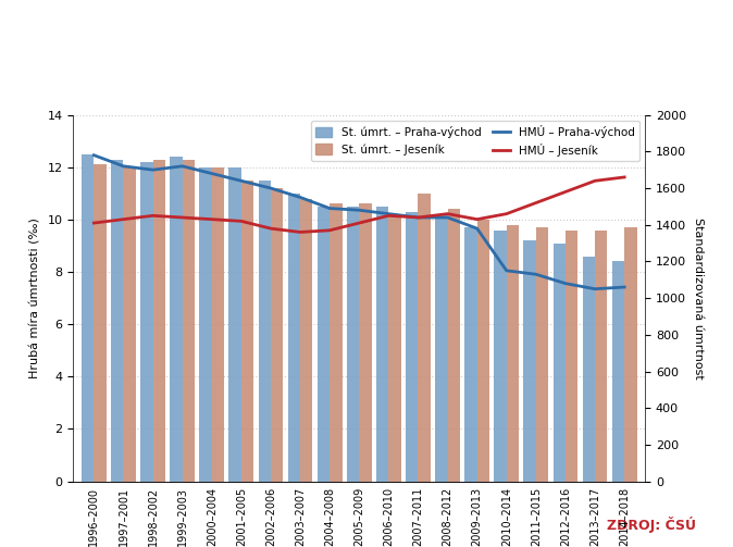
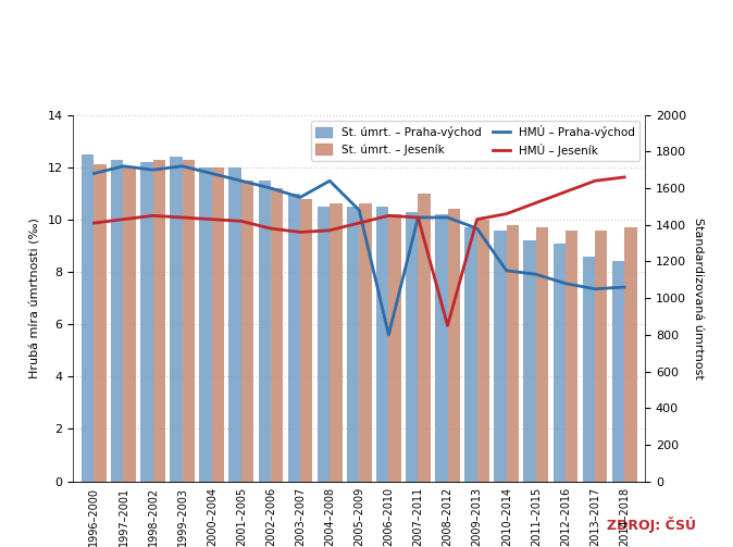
HMÚ – Praha-východ/1996–2000: 1780 -> 1680
HMÚ – Praha-východ/2004–2008: 1490 -> 1640
HMÚ – Praha-východ/2006–2010: 1460 -> 800
HMÚ – Jeseník/2008–2012: 1460 -> 850
